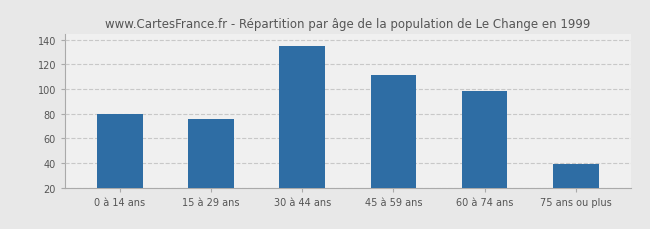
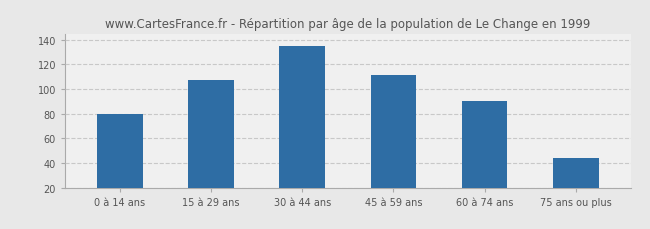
15 à 29 ans: 76 -> 107
60 à 74 ans: 98 -> 90
75 ans ou plus: 39 -> 44
